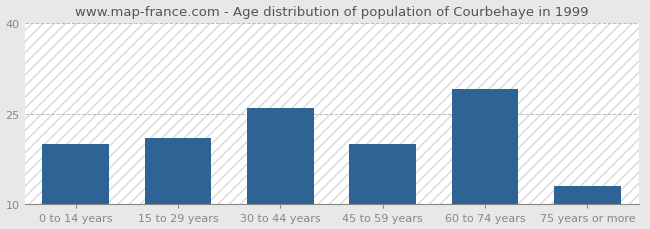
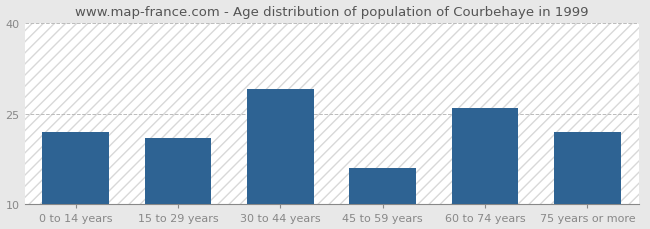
0 to 14 years: 20 -> 22
30 to 44 years: 26 -> 29
45 to 59 years: 20 -> 16
60 to 74 years: 29 -> 26
75 years or more: 13 -> 22
